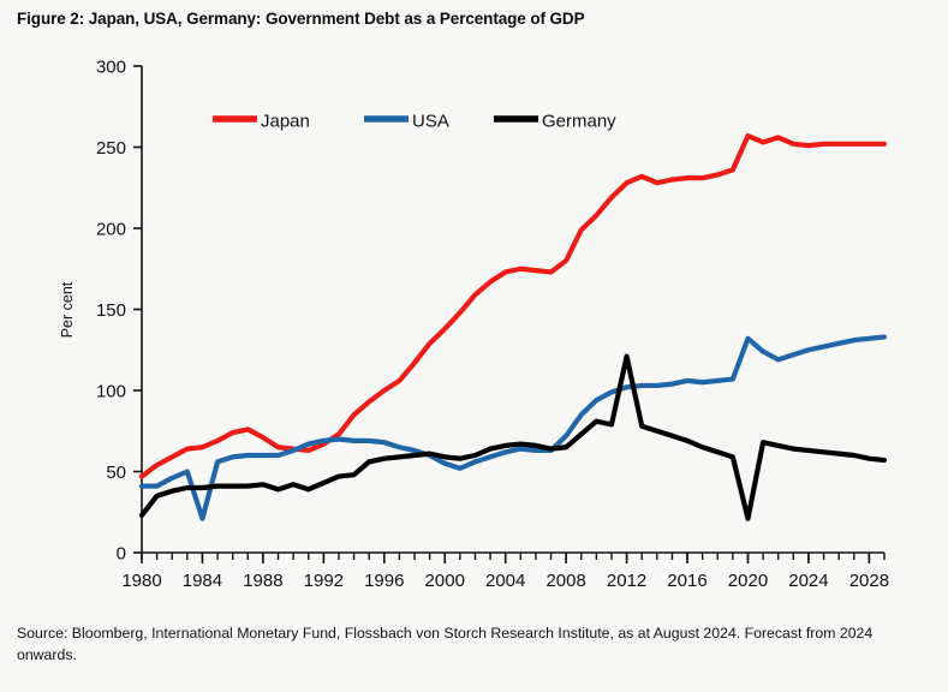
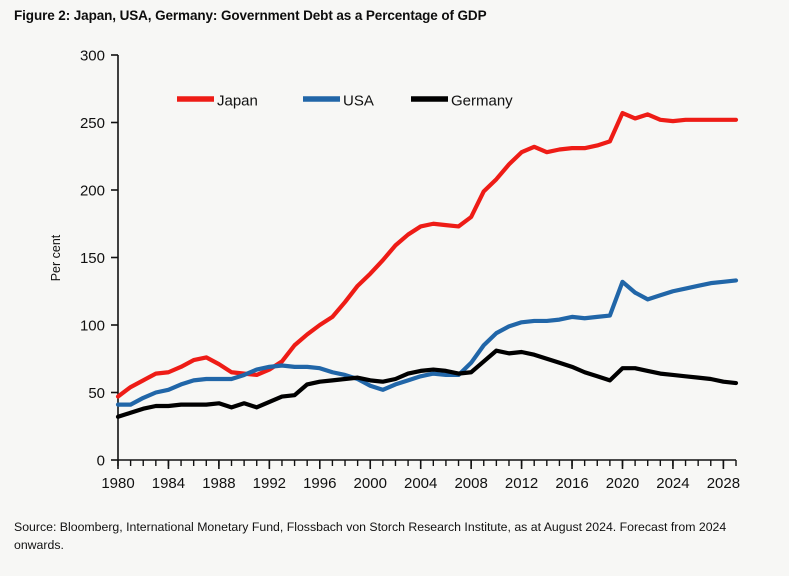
Germany/1980: 23 -> 32
USA/1984: 21 -> 52
Germany/2012: 121 -> 80
Germany/2020: 21 -> 68
